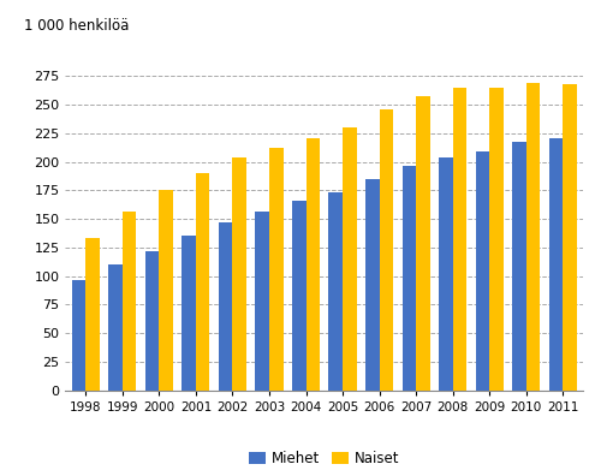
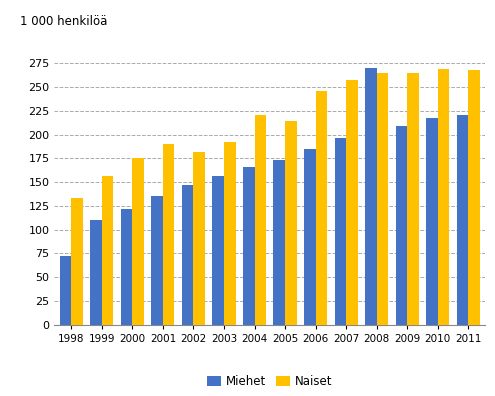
Miehet/1998: 96 -> 72
Naiset/2002: 204 -> 182
Naiset/2003: 212 -> 192
Naiset/2005: 230 -> 214
Miehet/2008: 204 -> 270
